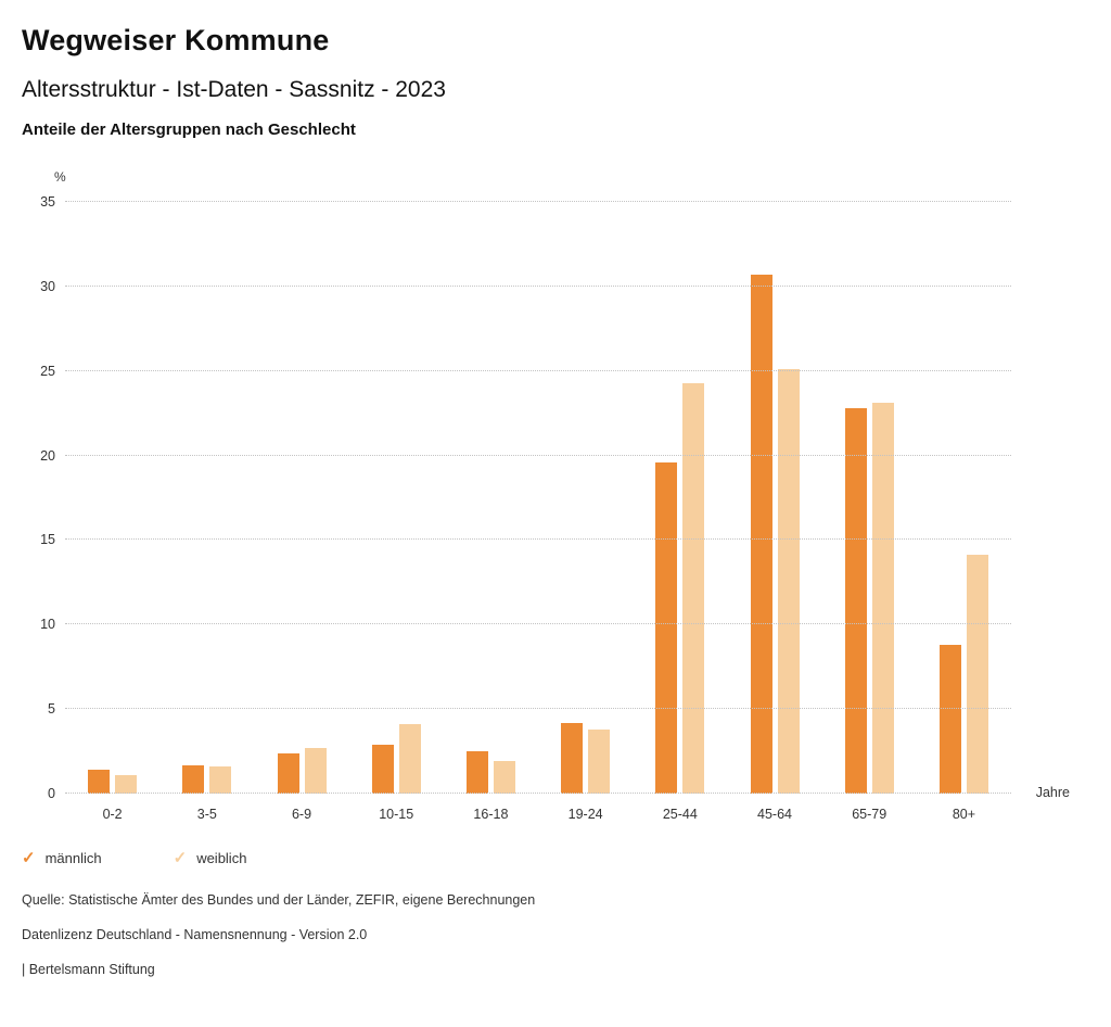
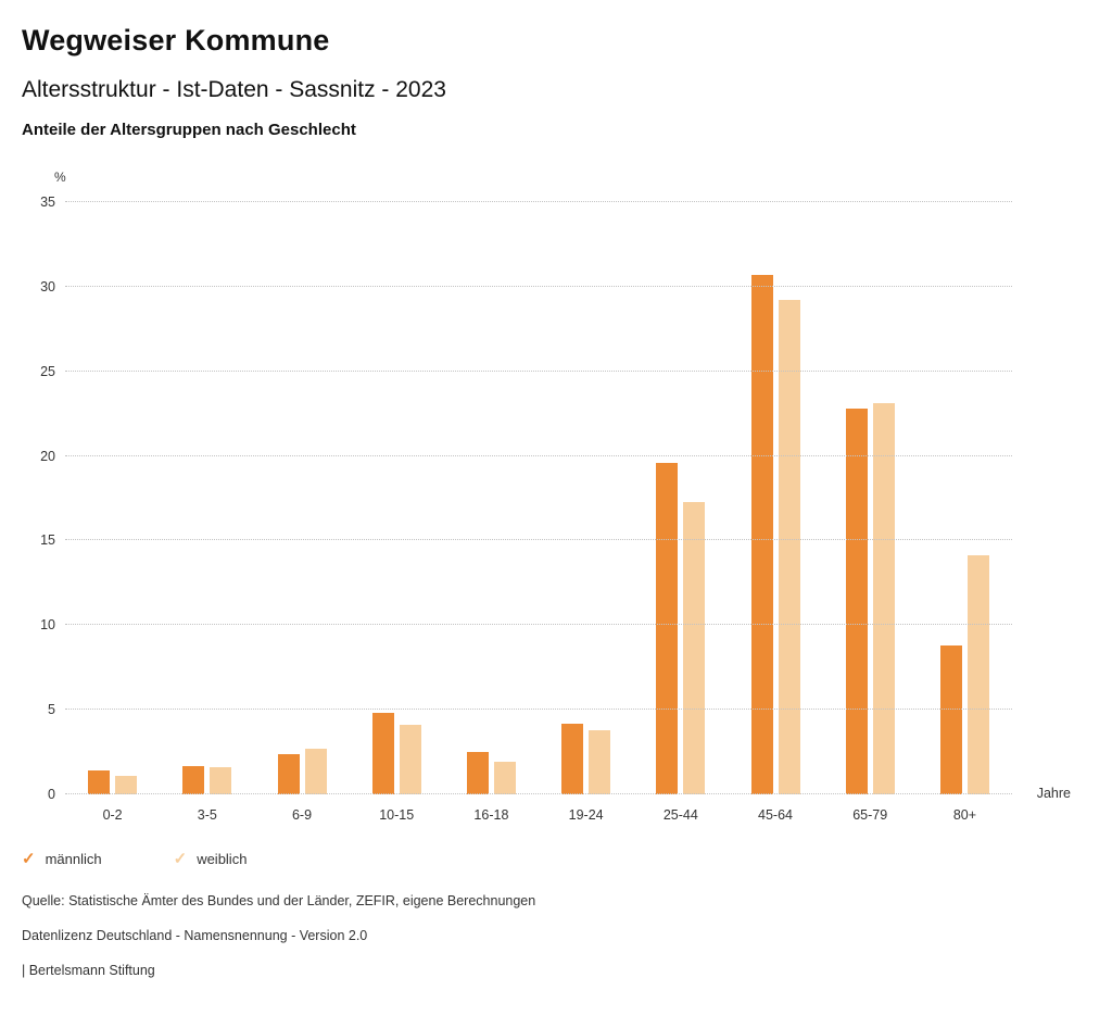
männlich/10-15: 2.9 -> 4.8
weiblich/25-44: 24.3 -> 17.3
weiblich/45-64: 25.1 -> 29.2
